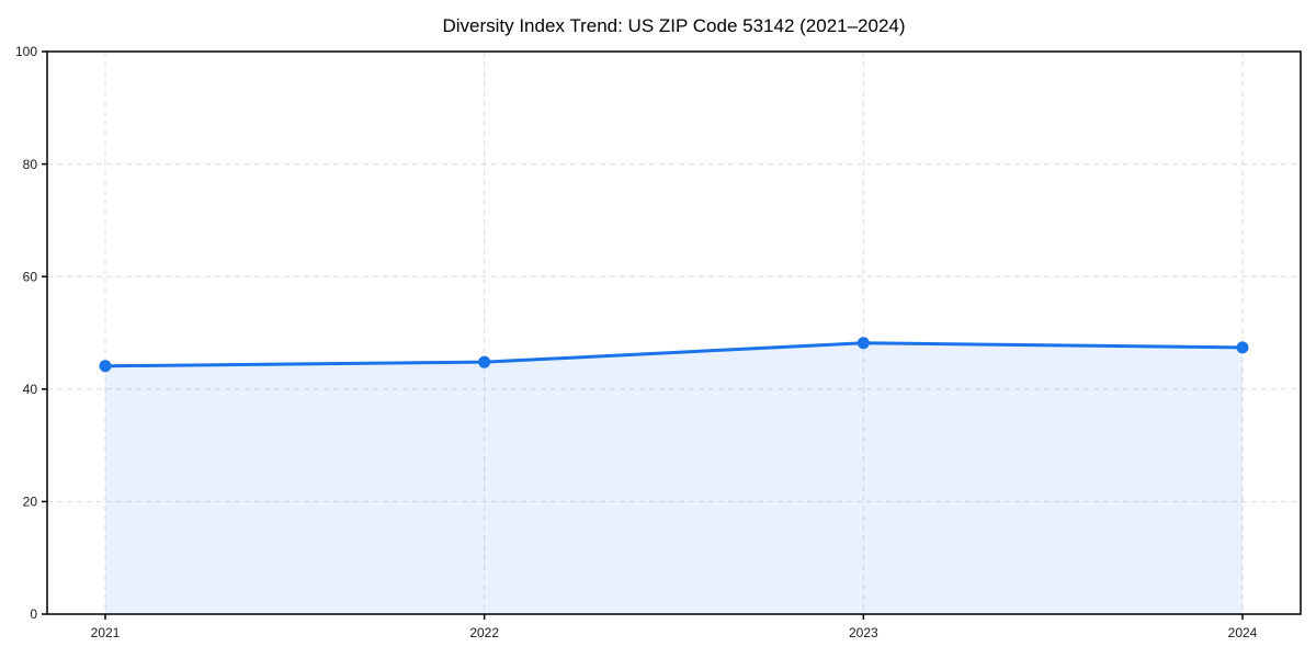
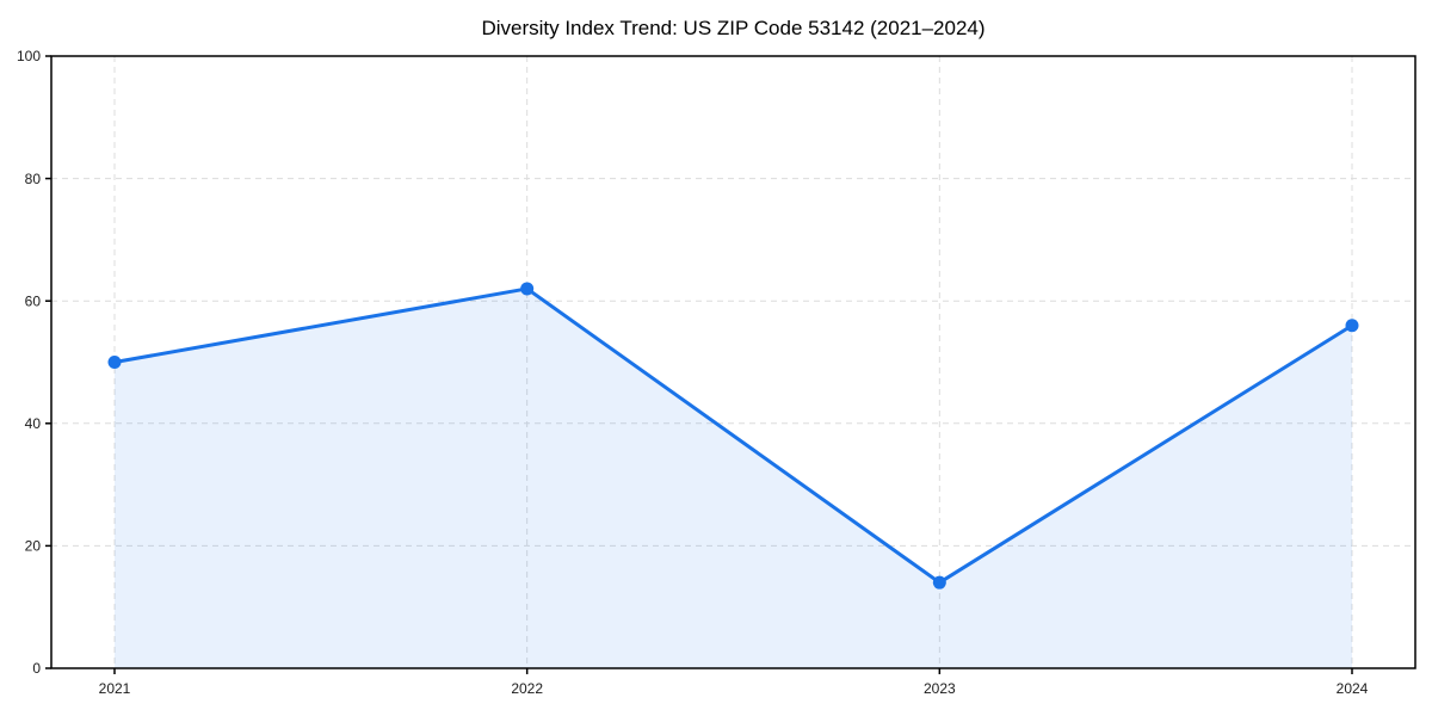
2021: 44 -> 50
2022: 45 -> 62
2023: 48 -> 14
2024: 47 -> 56
